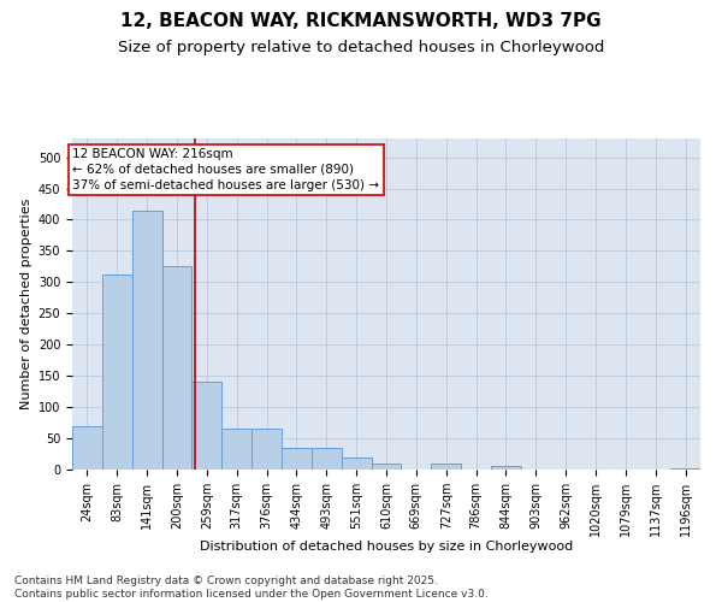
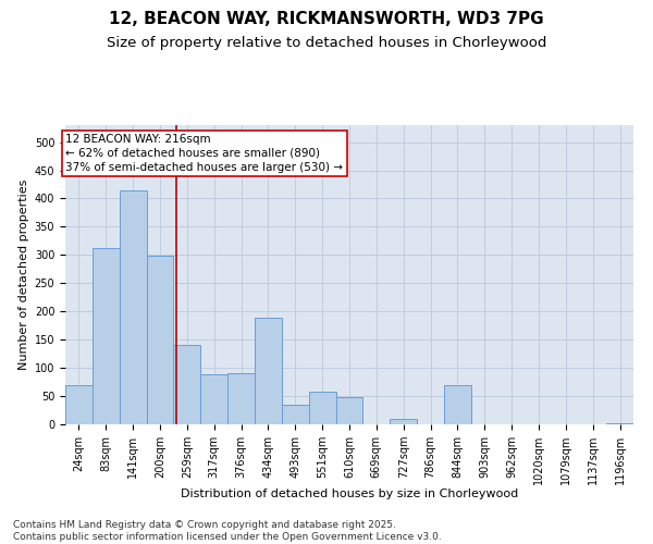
200sqm: 325 -> 298
317sqm: 65 -> 88
376sqm: 65 -> 90
434sqm: 35 -> 188
551sqm: 20 -> 58
610sqm: 10 -> 48
844sqm: 5 -> 70
